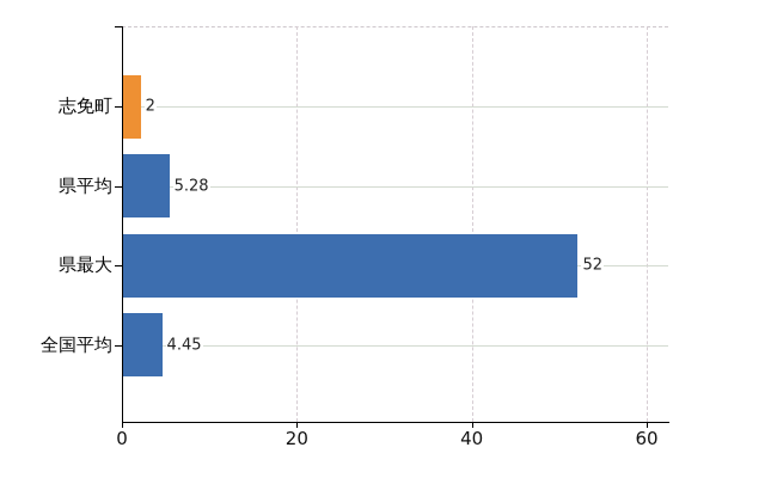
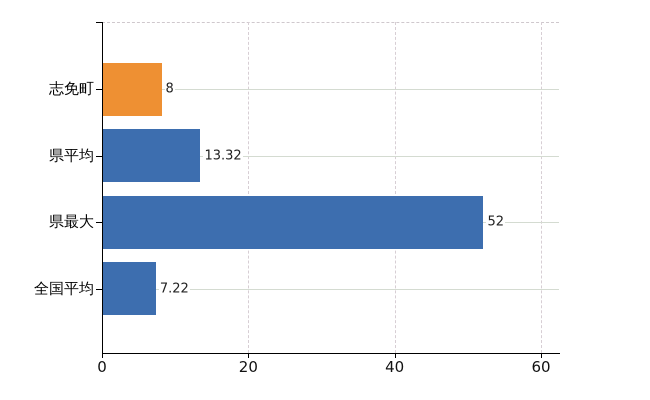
志免町: 2 -> 8
県平均: 5.28 -> 13.32
全国平均: 4.45 -> 7.22
